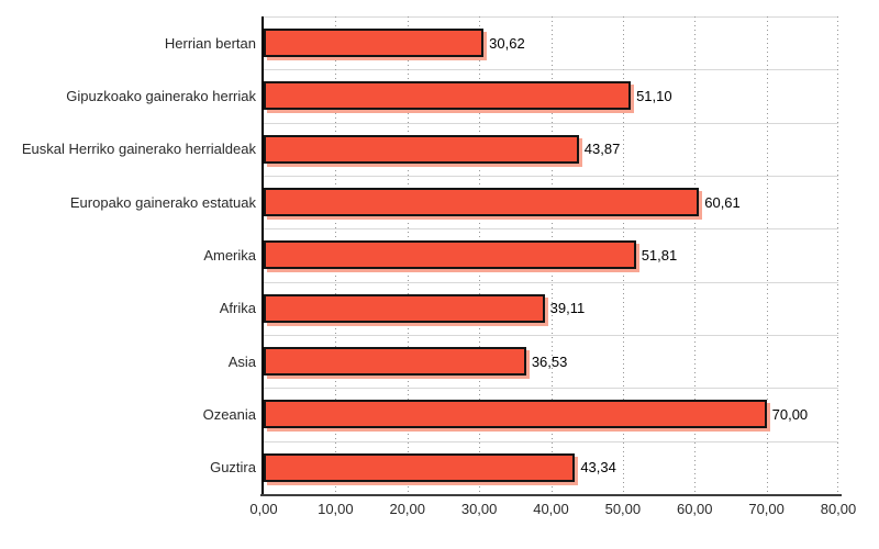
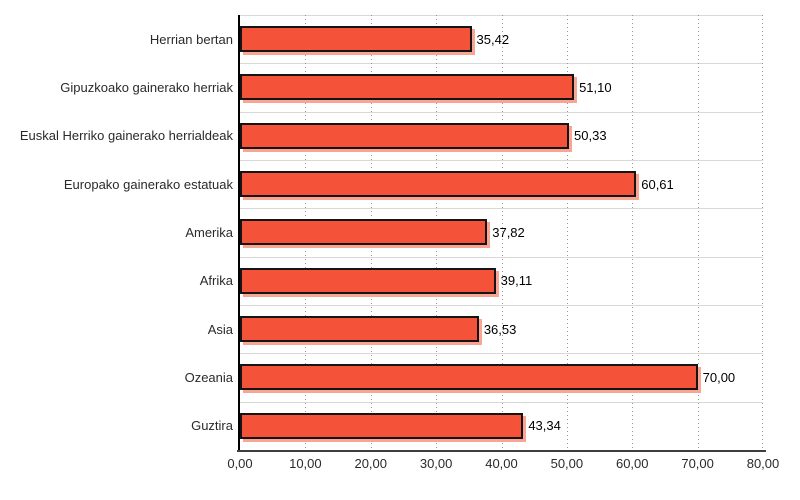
Herrian bertan: 30,62 -> 35,42
Euskal Herriko gainerako herrialdeak: 43,87 -> 50,33
Amerika: 51,81 -> 37,82
